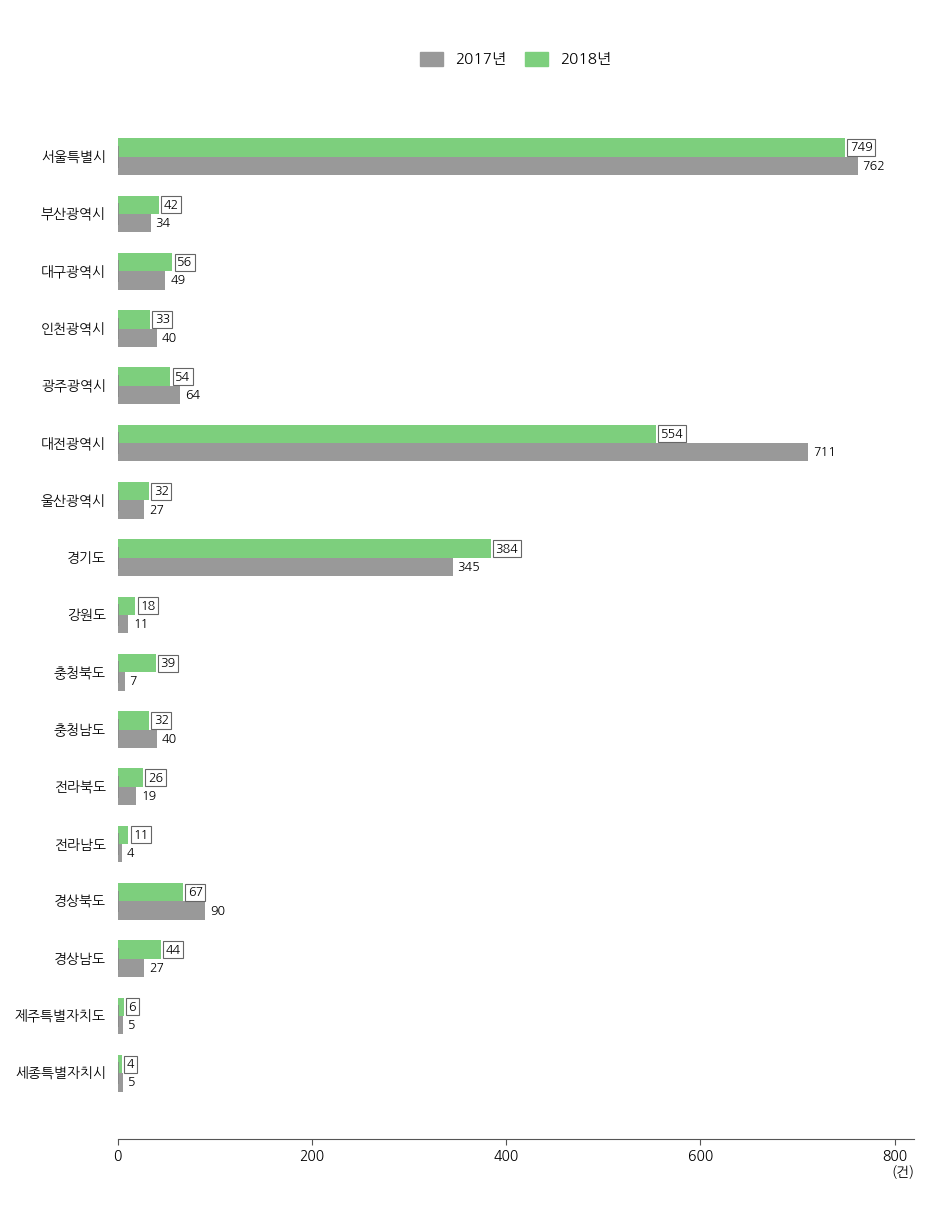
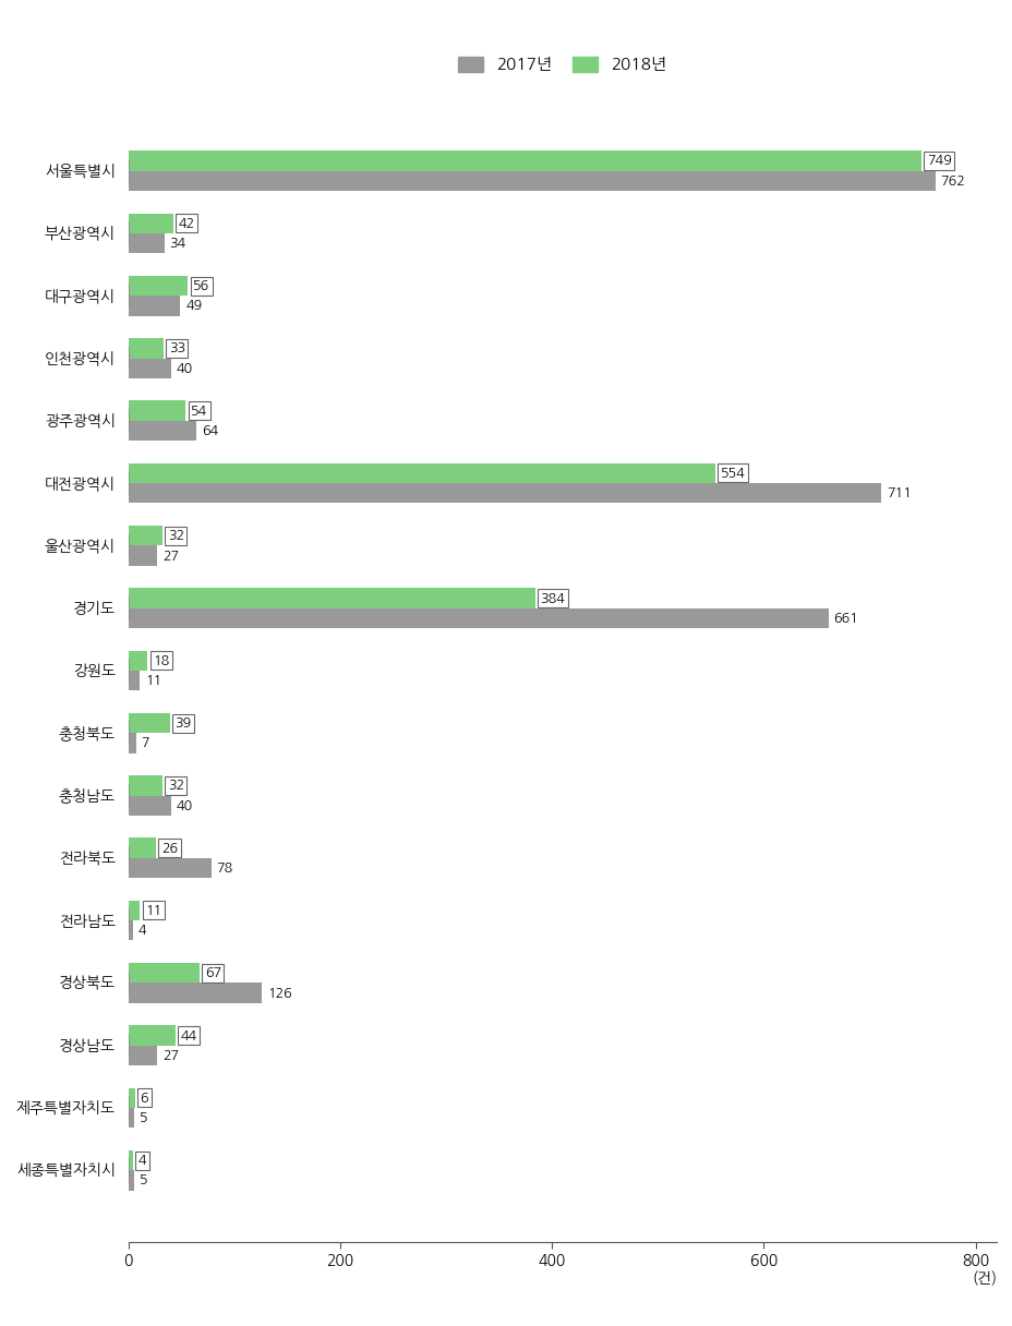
2017년/경기도: 345 -> 661
2017년/전라북도: 19 -> 78
2017년/경상북도: 90 -> 126
